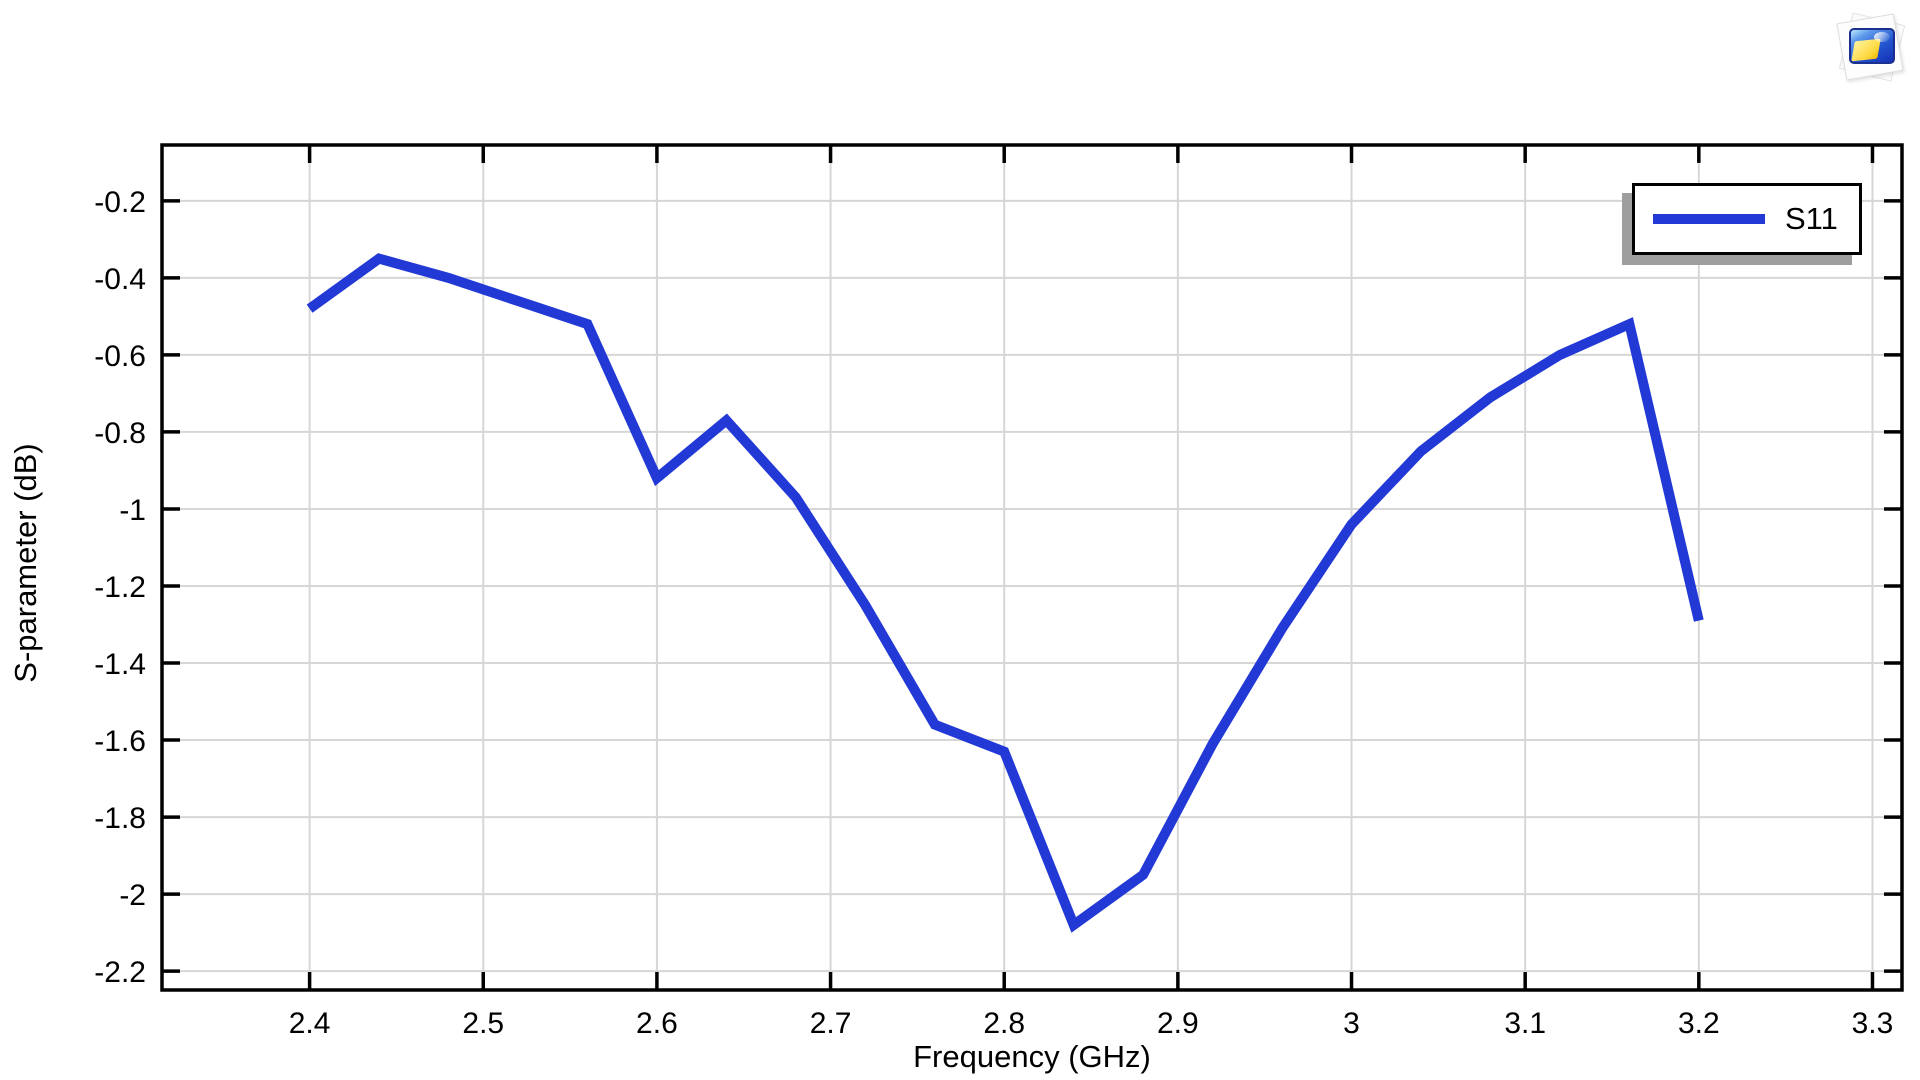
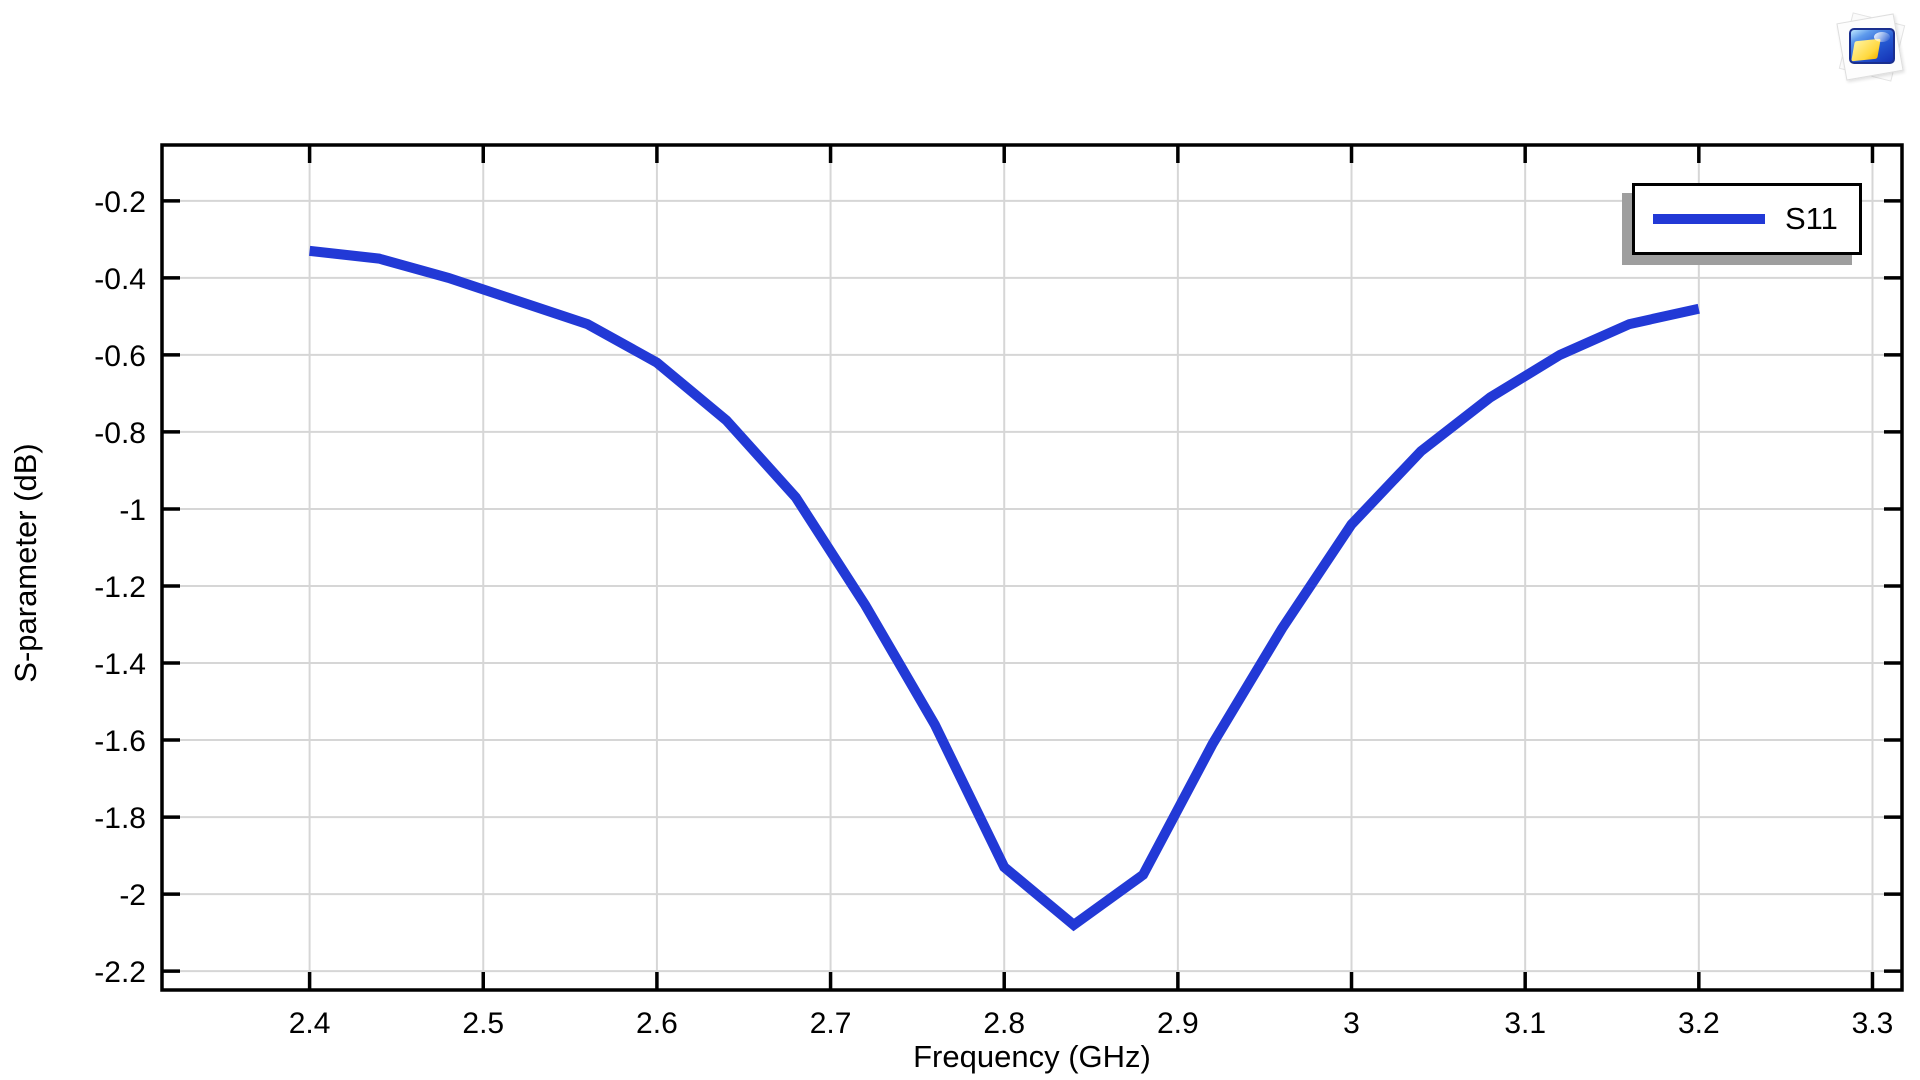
2.4: -0.48 -> -0.33
2.6: -0.92 -> -0.62
2.8: -1.63 -> -1.93
3.2: -1.29 -> -0.48
